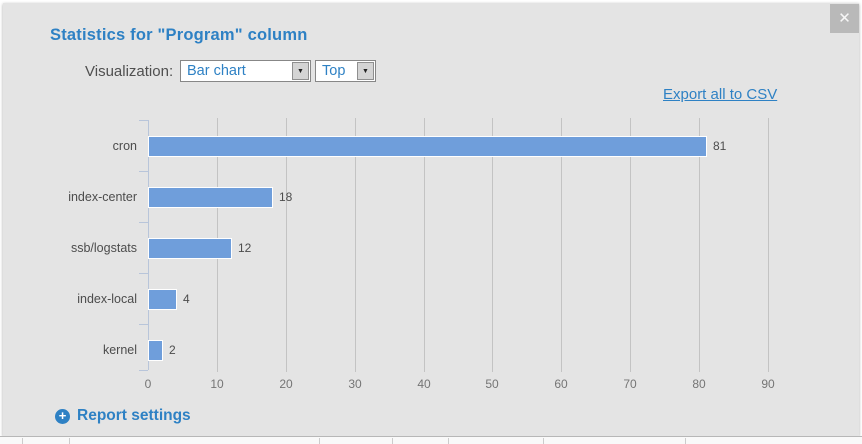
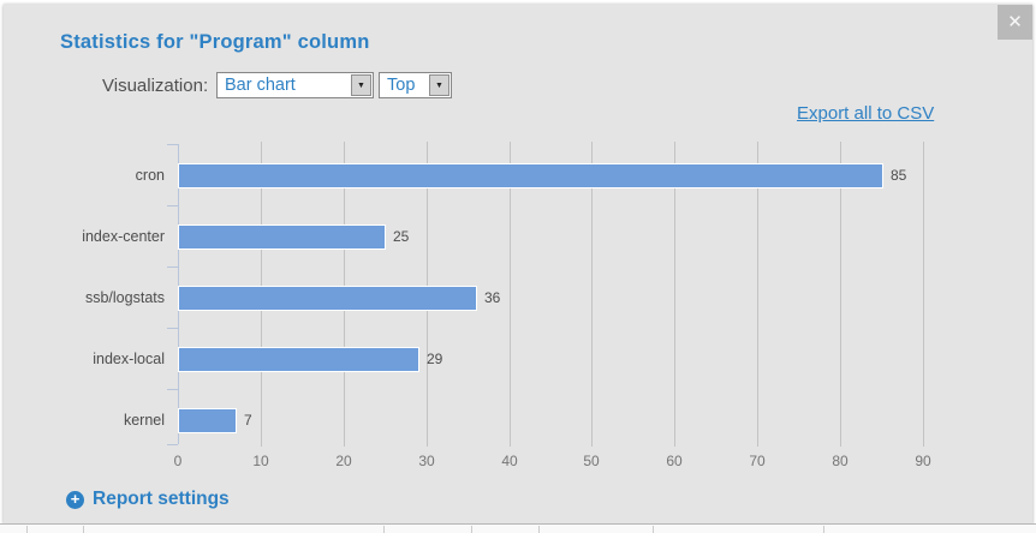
cron: 81 -> 85
index-center: 18 -> 25
ssb/logstats: 12 -> 36
index-local: 4 -> 29
kernel: 2 -> 7
